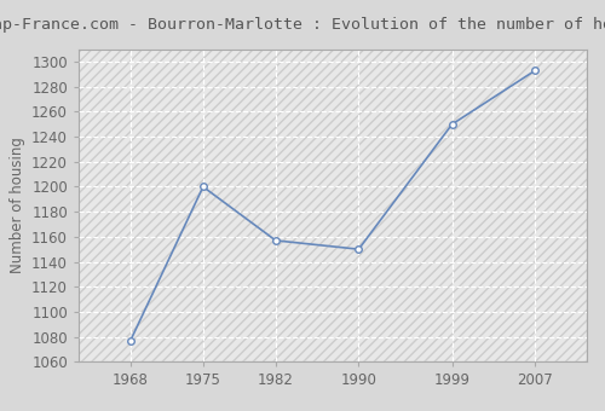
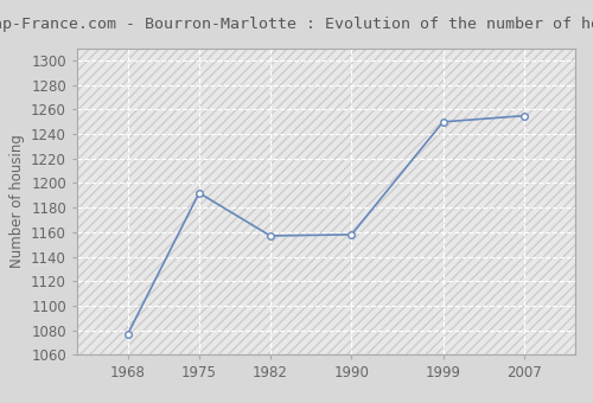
1975: 1200 -> 1192
1990: 1150 -> 1158
2007: 1293 -> 1255
